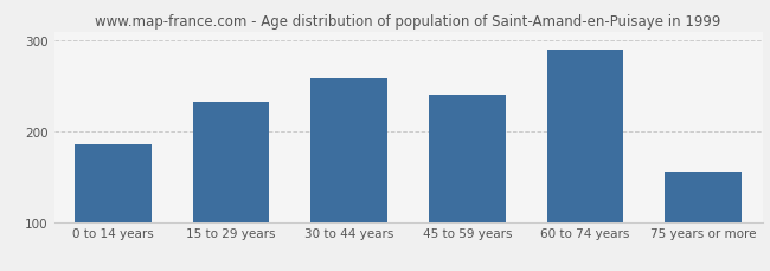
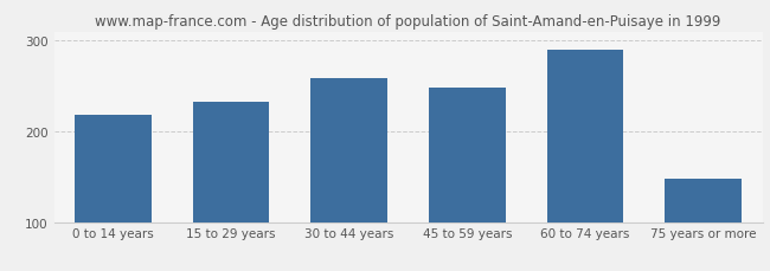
0 to 14 years: 186 -> 218
45 to 59 years: 240 -> 248
75 years or more: 156 -> 148
